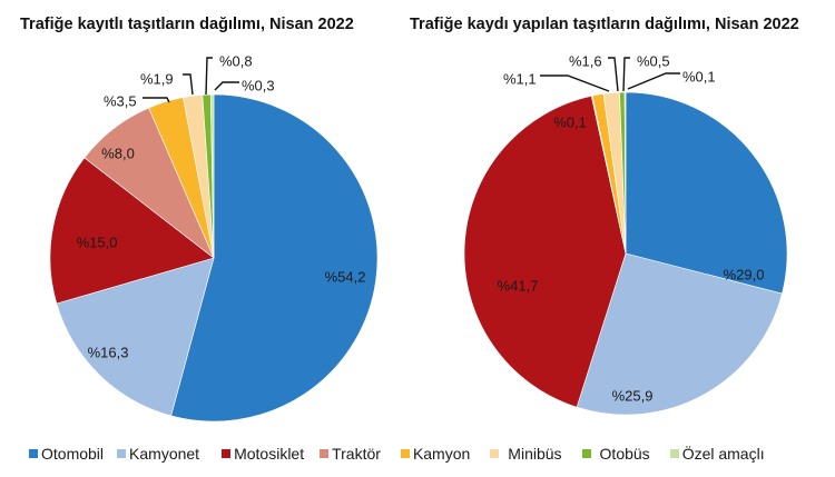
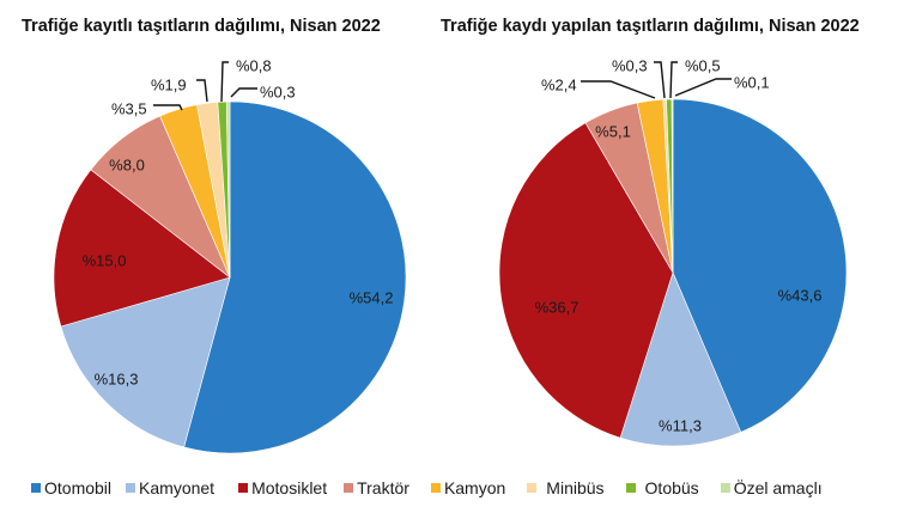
Trafiğe kaydı yapılan taşıtların dağılımı, Nisan 2022/Otomobil: 29,0 -> 43,6
Trafiğe kaydı yapılan taşıtların dağılımı, Nisan 2022/Kamyonet: 25,9 -> 11,3
Trafiğe kaydı yapılan taşıtların dağılımı, Nisan 2022/Motosiklet: 41,7 -> 36,7
Trafiğe kaydı yapılan taşıtların dağılımı, Nisan 2022/Traktör: 0,1 -> 5,1
Trafiğe kaydı yapılan taşıtların dağılımı, Nisan 2022/Kamyon: 1,1 -> 2,4
Trafiğe kaydı yapılan taşıtların dağılımı, Nisan 2022/Minibüs: 1,6 -> 0,3
